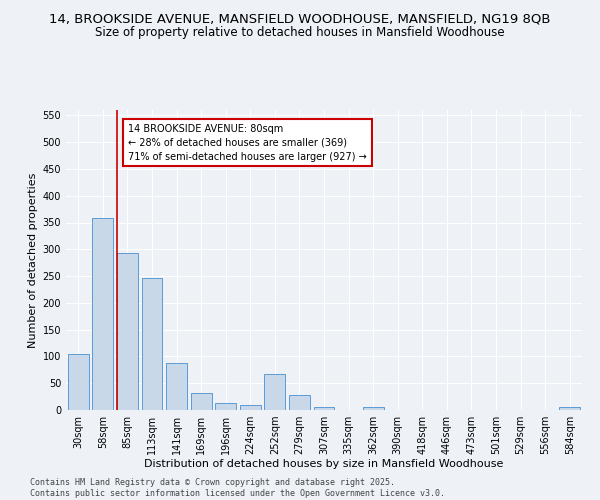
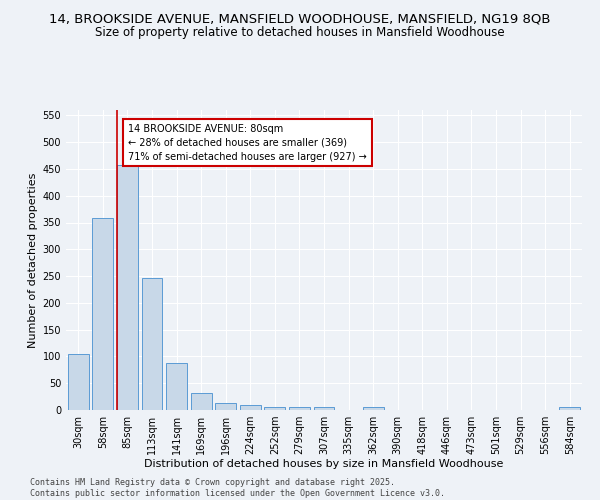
85sqm: 294 -> 457
252sqm: 68 -> 6
279sqm: 28 -> 5
